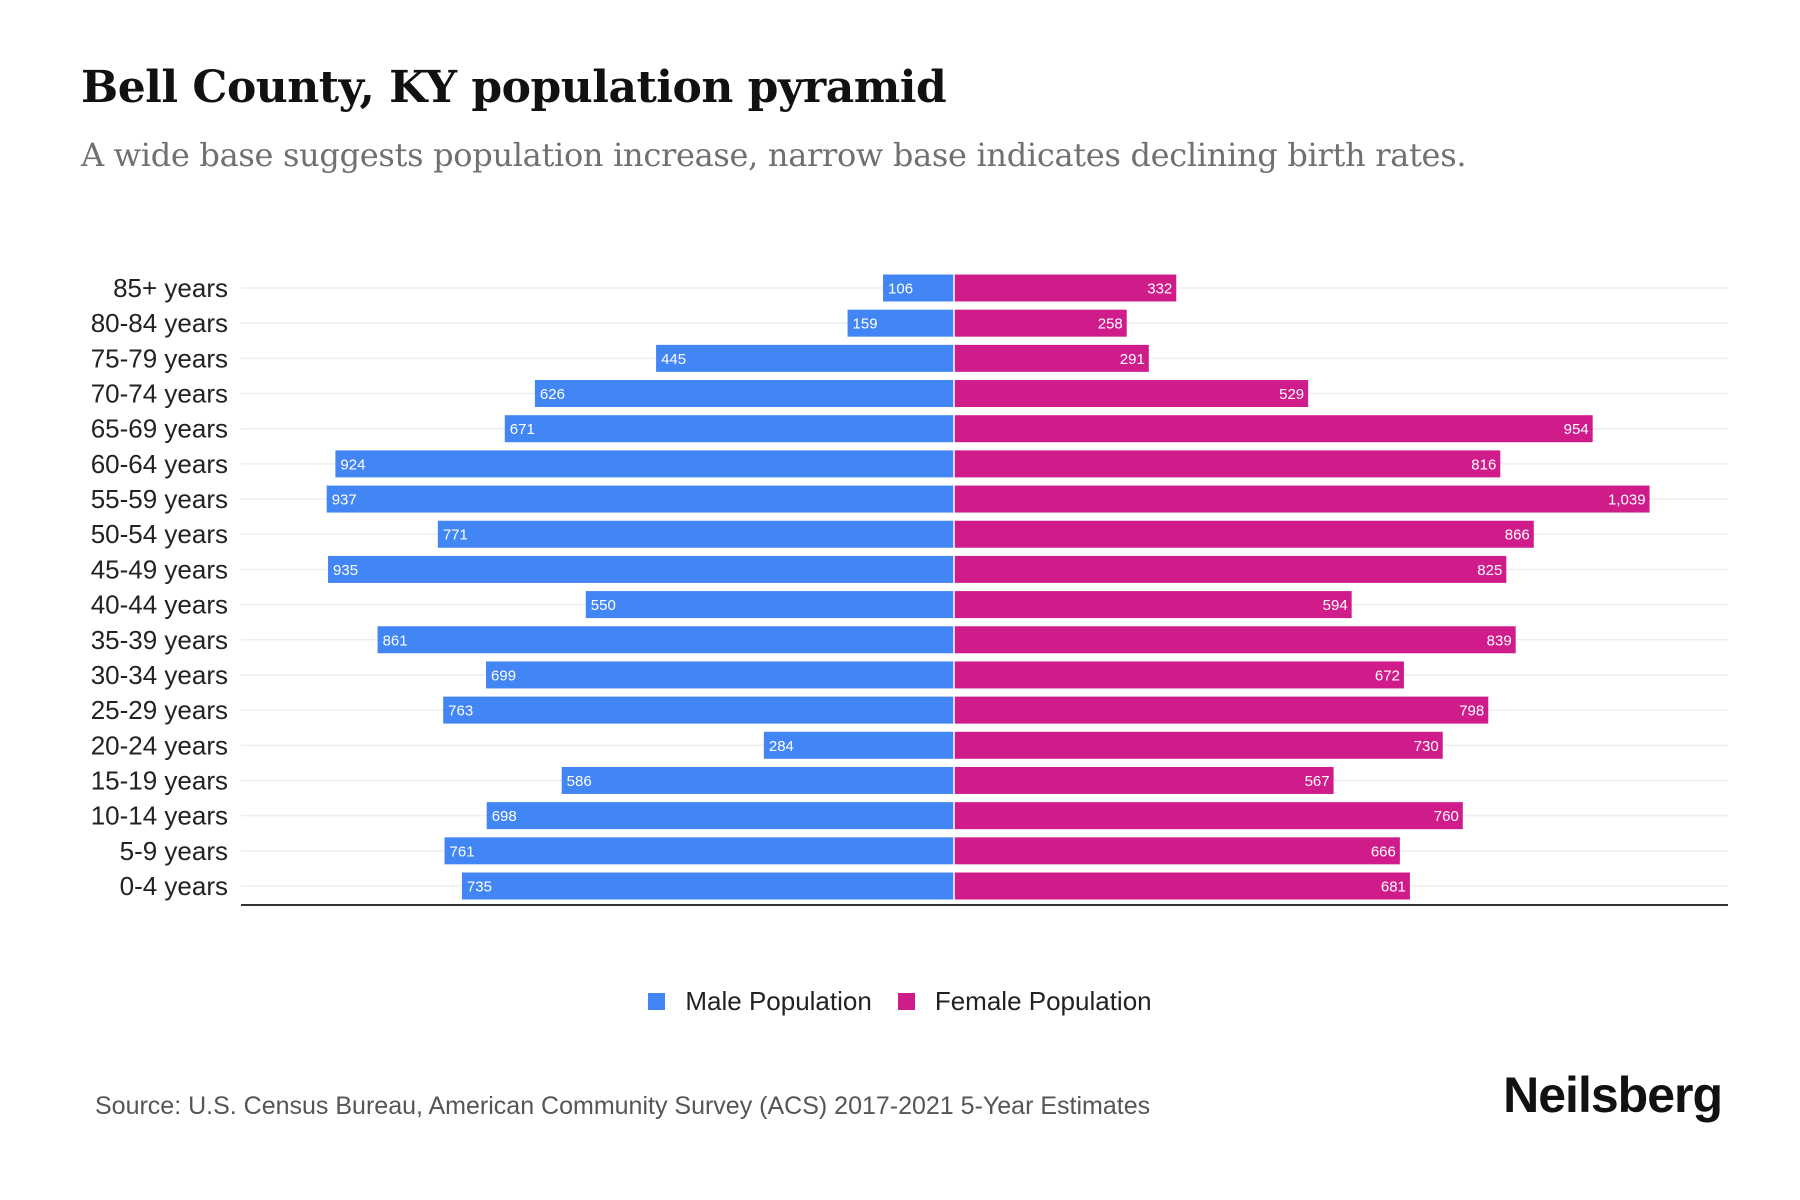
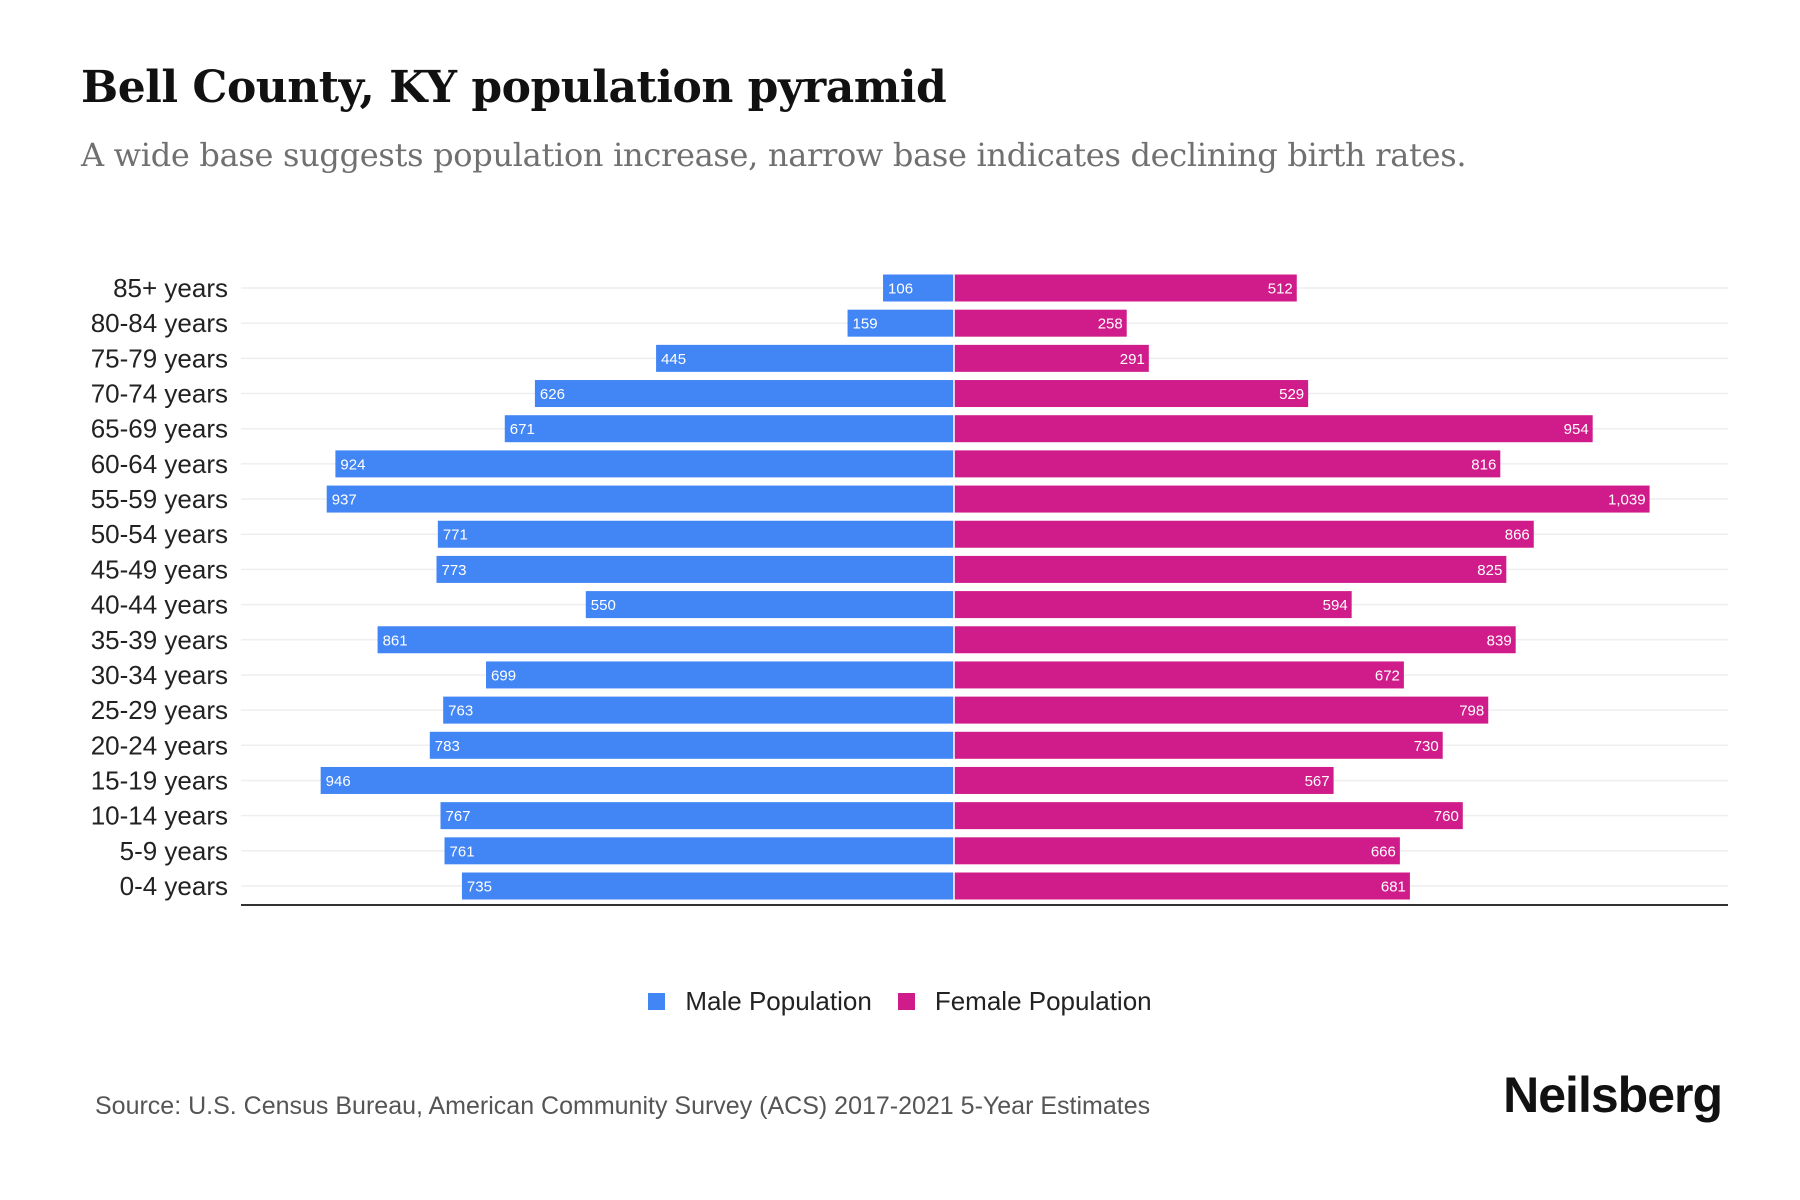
Female Population/85+ years: 332 -> 512
Male Population/45-49 years: 935 -> 773
Male Population/20-24 years: 284 -> 783
Male Population/15-19 years: 586 -> 946
Male Population/10-14 years: 698 -> 767
